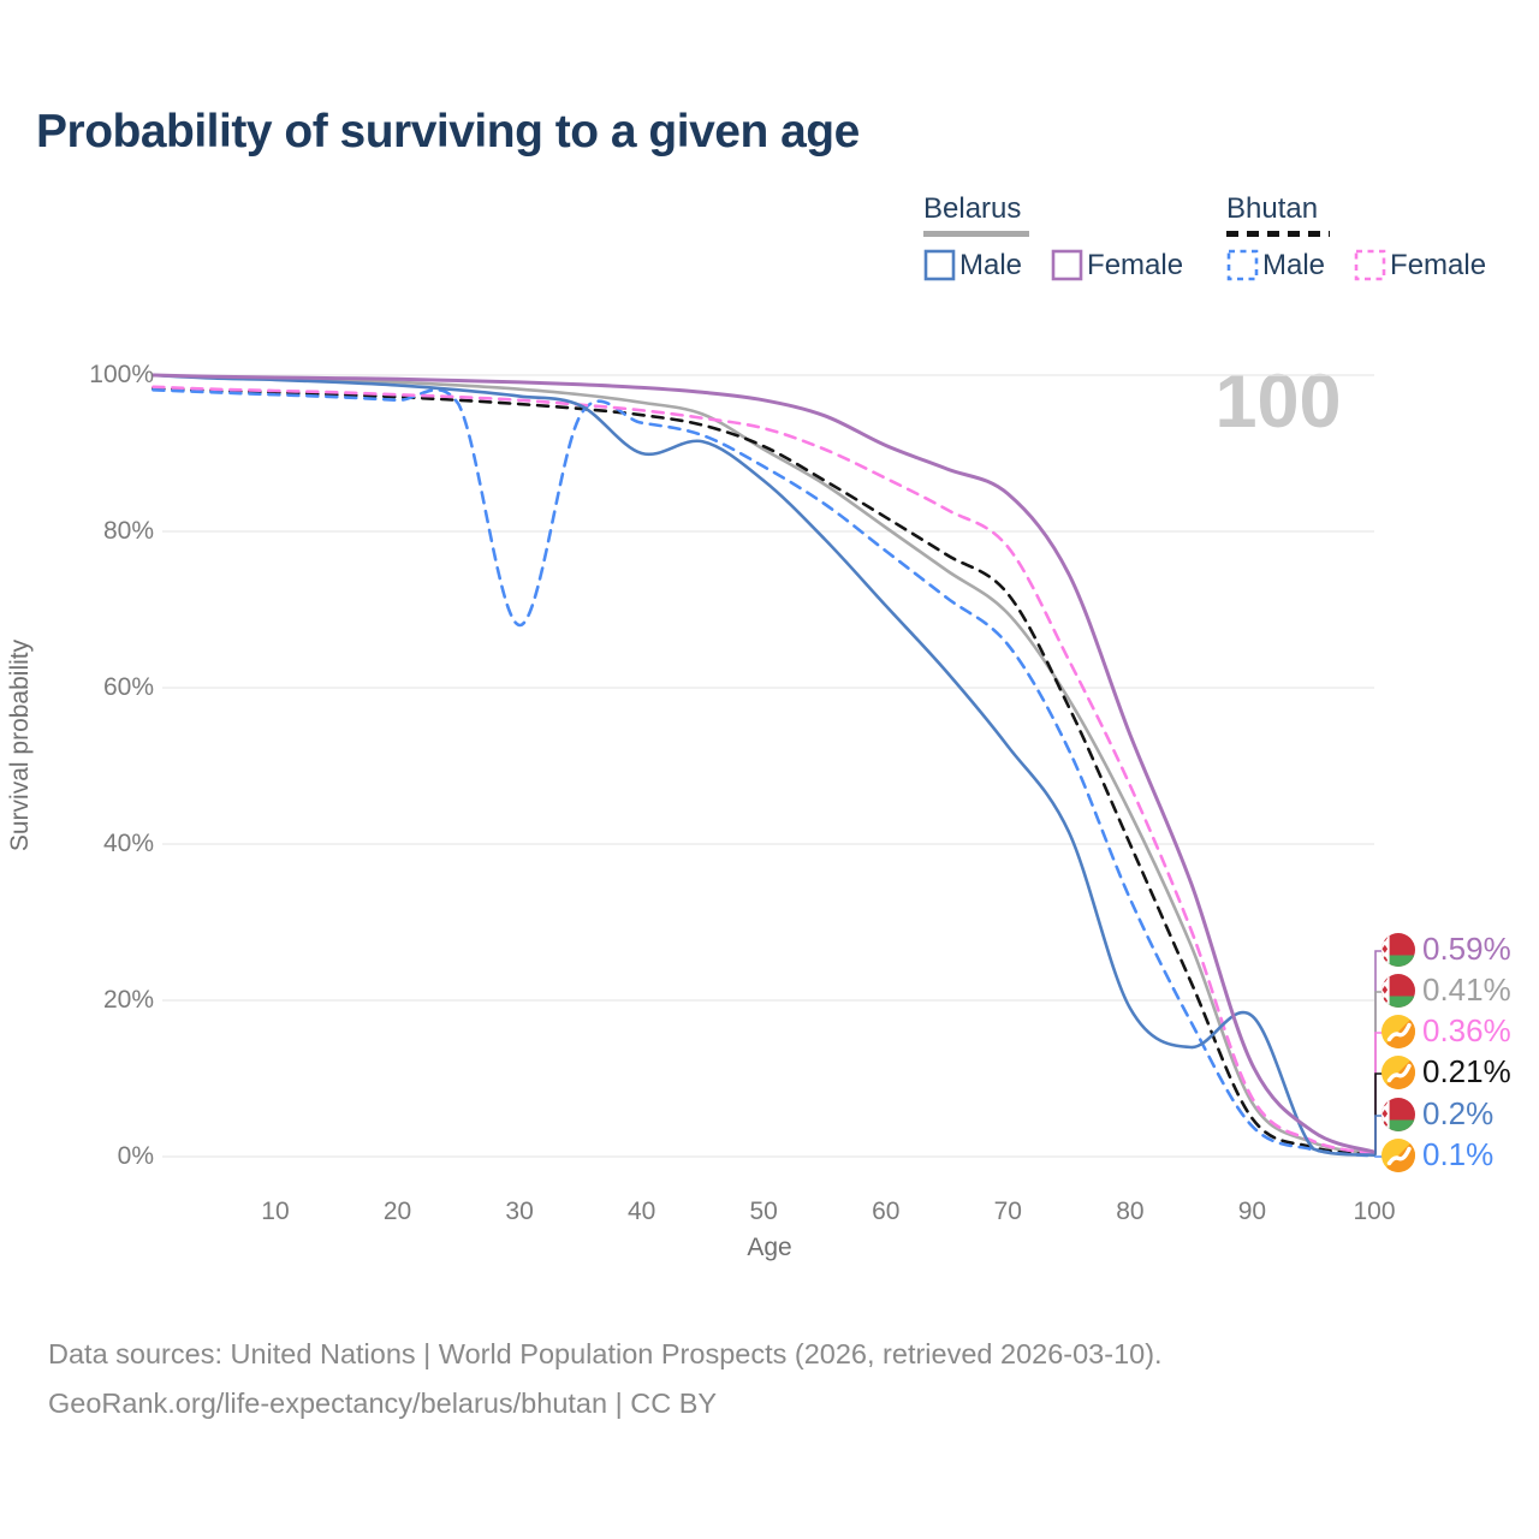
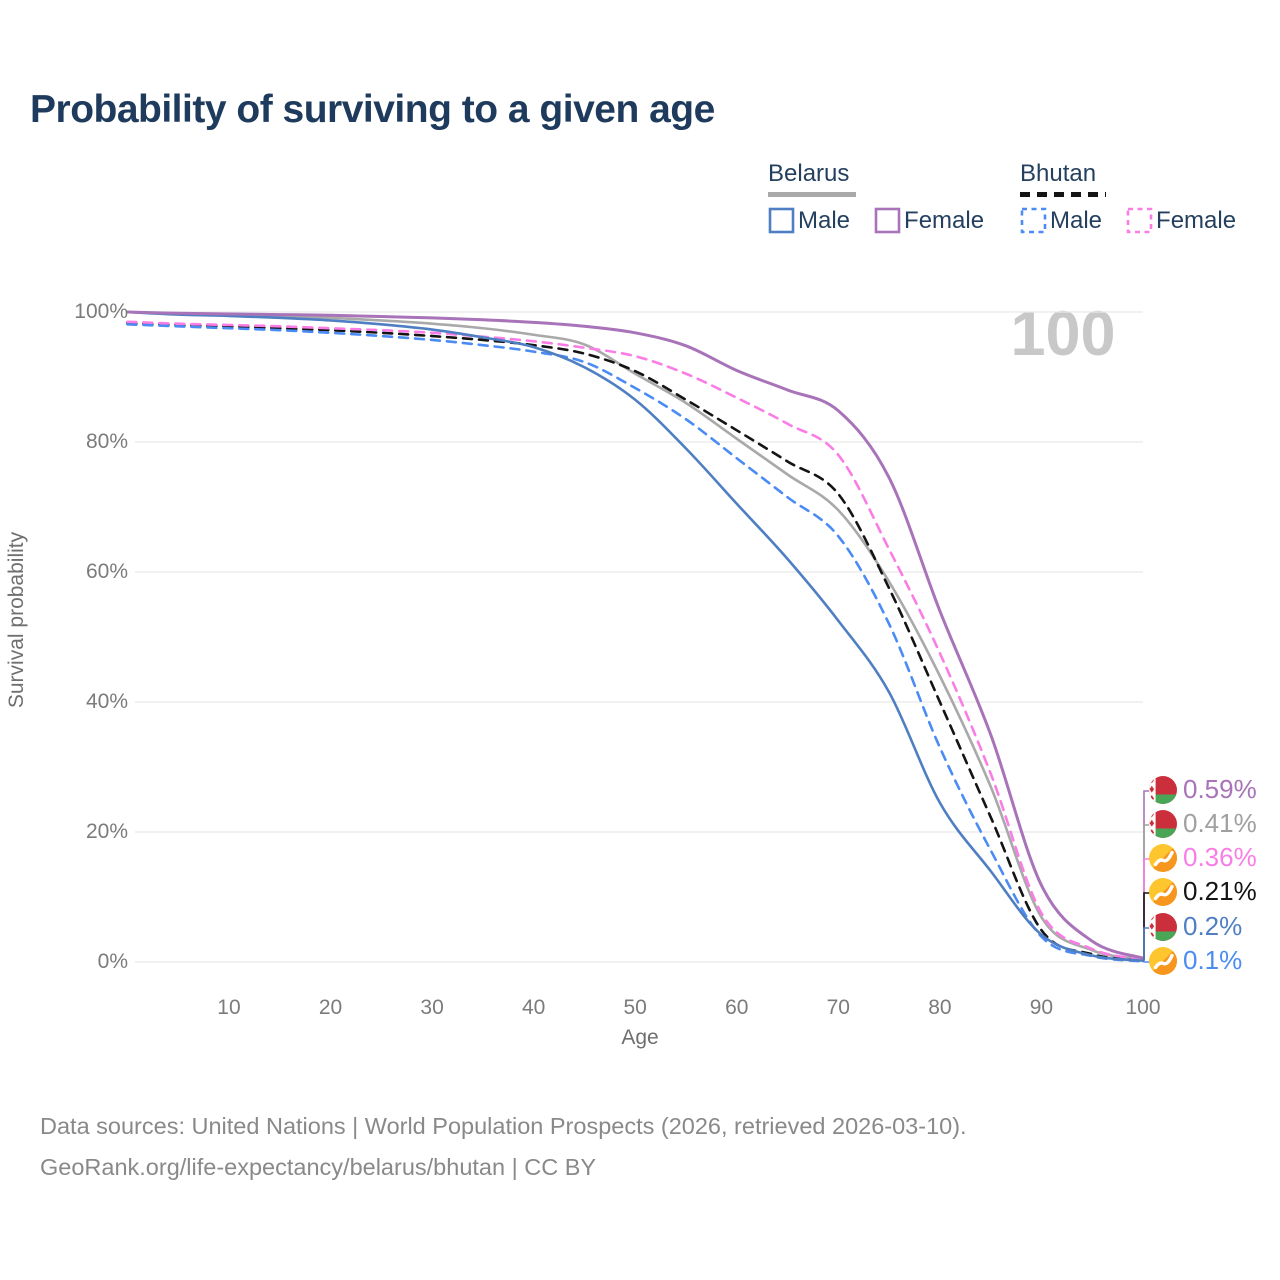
Bhutan Male/30: 68% -> 96%
Belarus Male/40: 90% -> 95%
Belarus Male/80: 19% -> 24%
Belarus Male/90: 18% -> 4%
